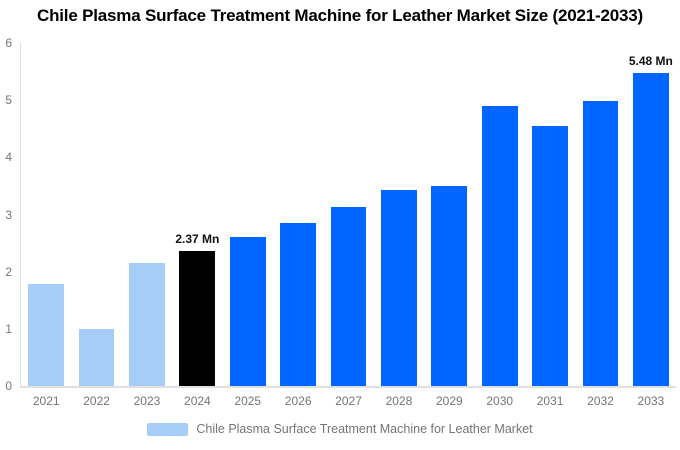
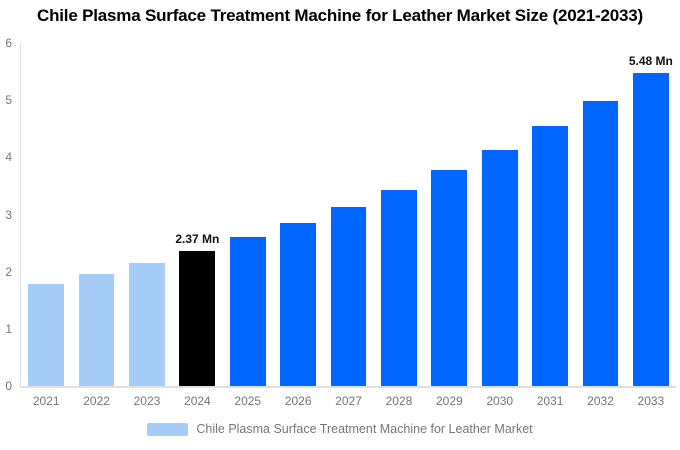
2022: 1.0 -> 2.0
2029: 3.5 -> 3.8
2030: 4.9 -> 4.1
